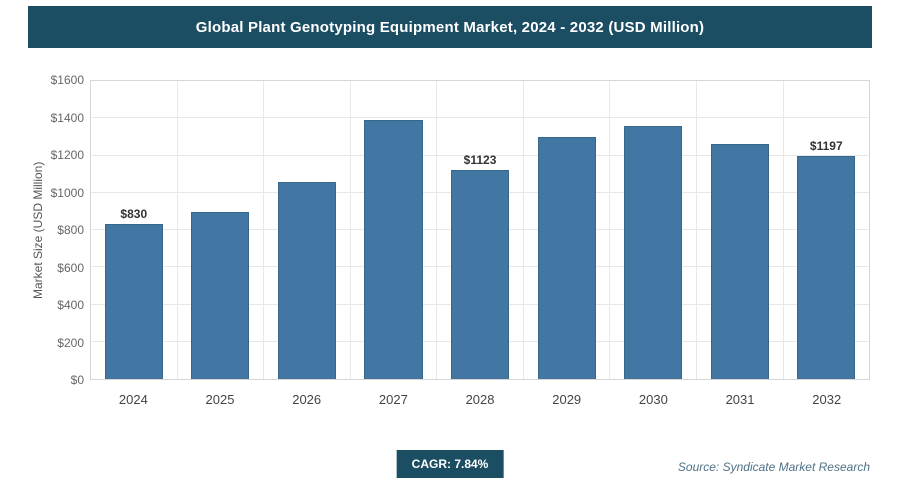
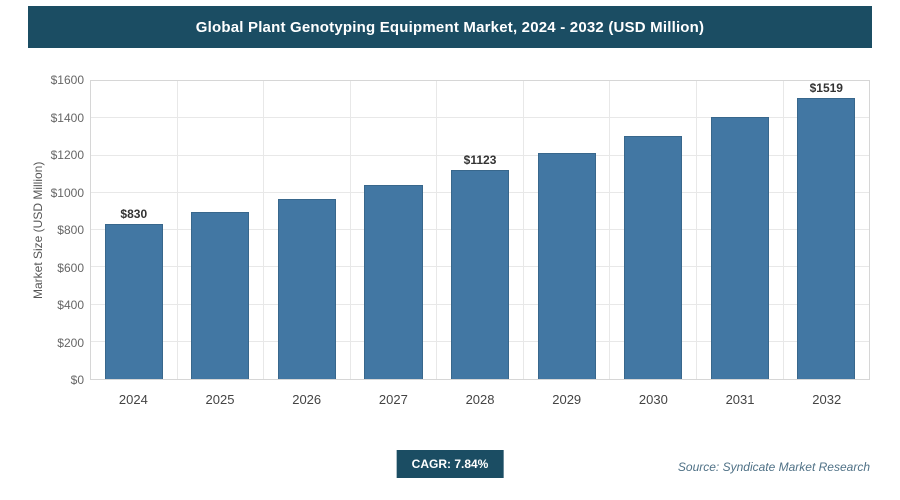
2026: $1060 -> $960
2027: $1390 -> $1040
2029: $1300 -> $1210
2030: $1360 -> $1310
2031: $1260 -> $1410
2032: $1197 -> $1519
